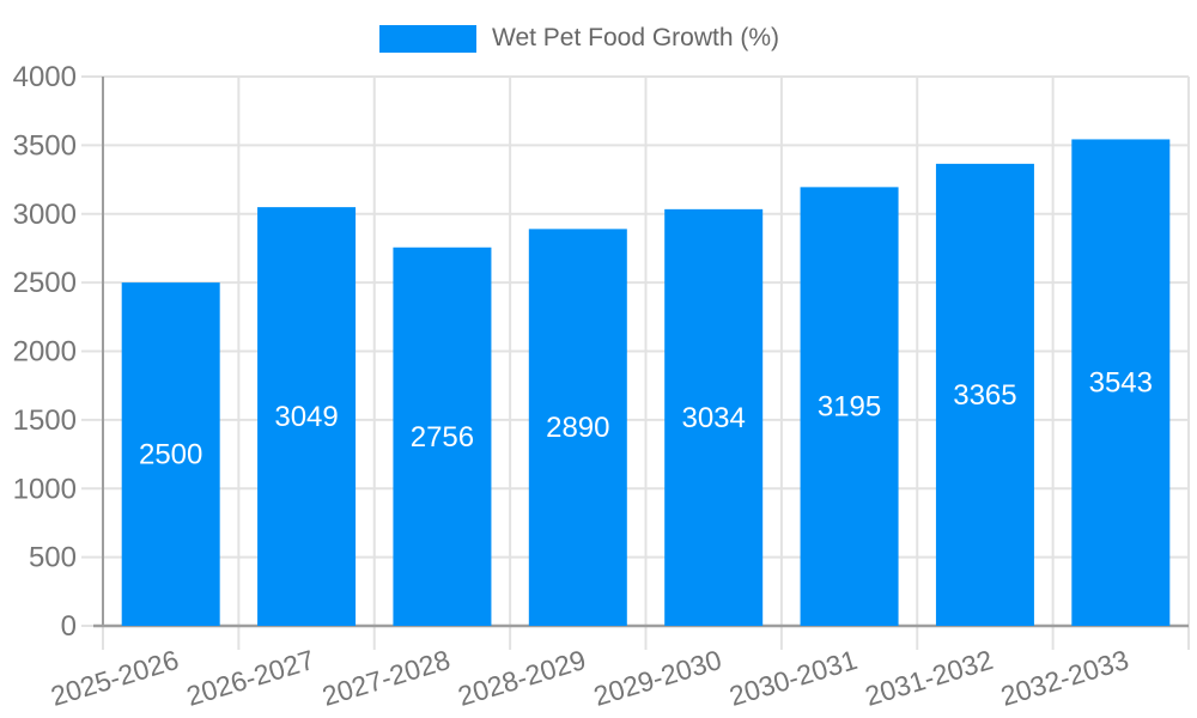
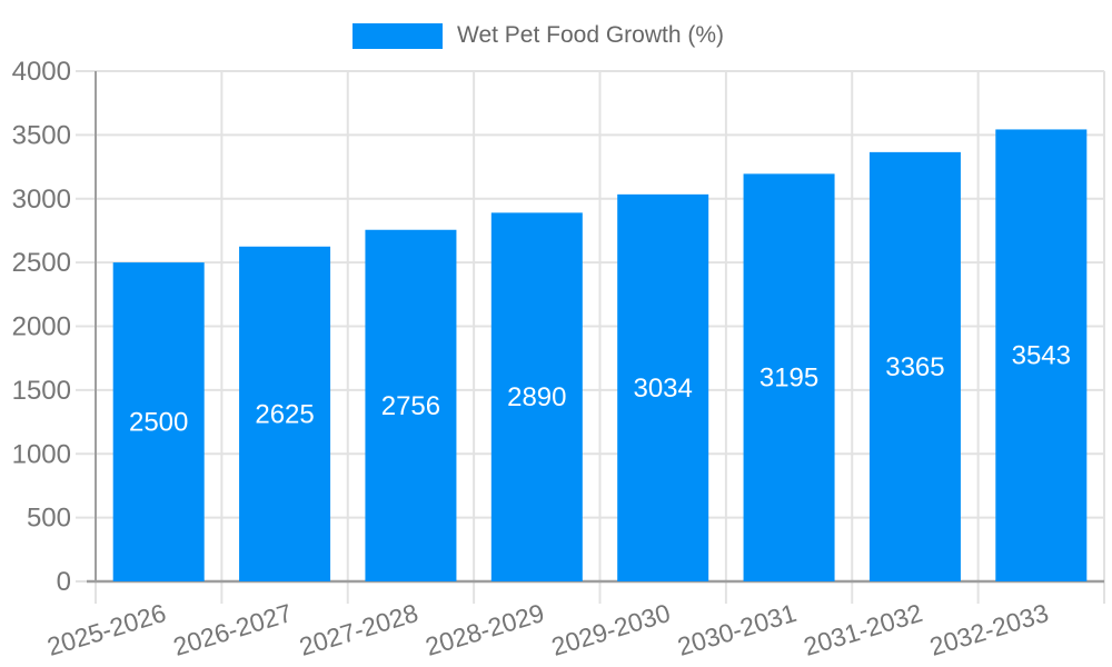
2026-2027: 3049 -> 2625
